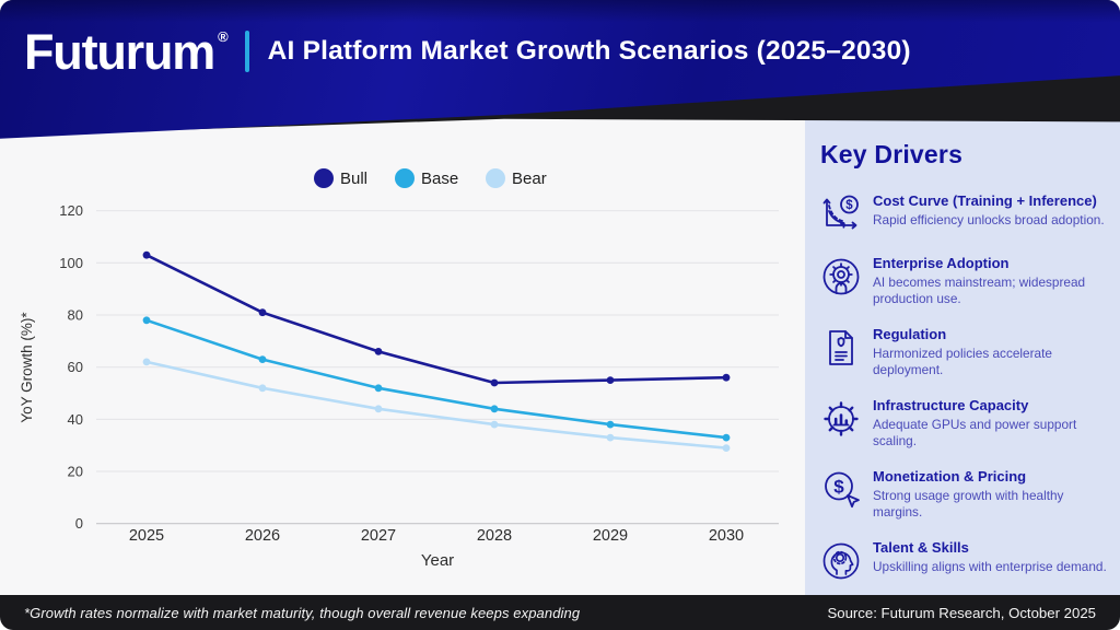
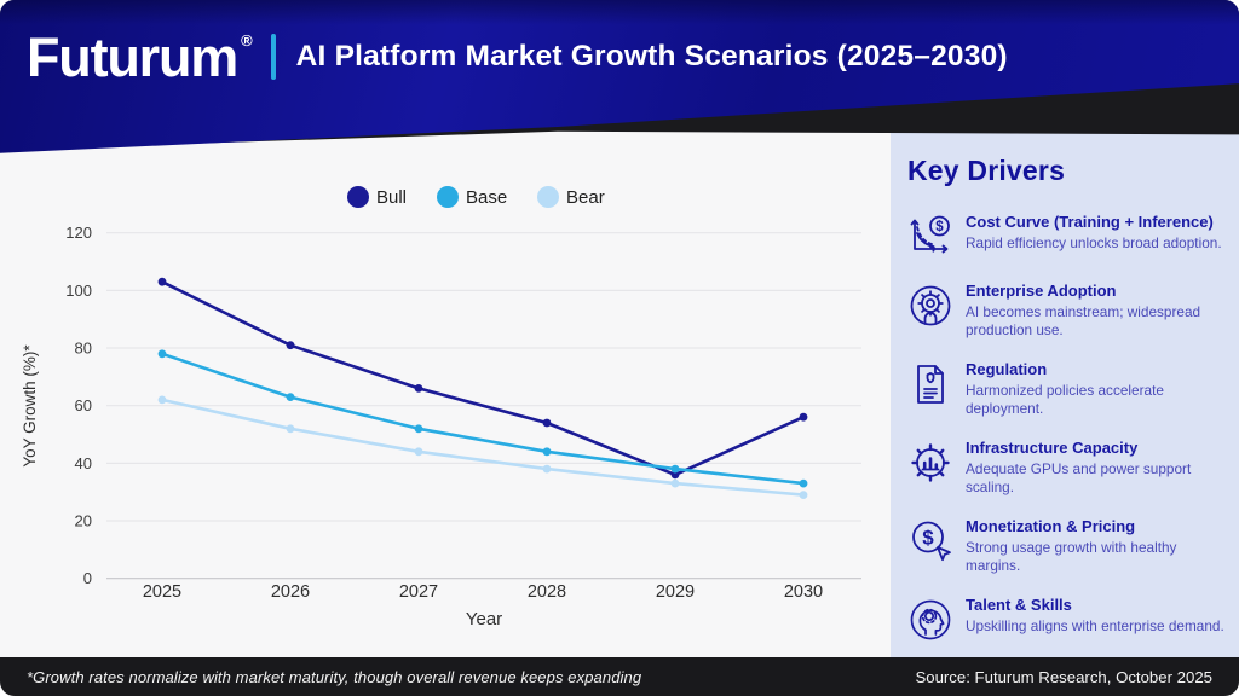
Bull/2029: 55 -> 36
